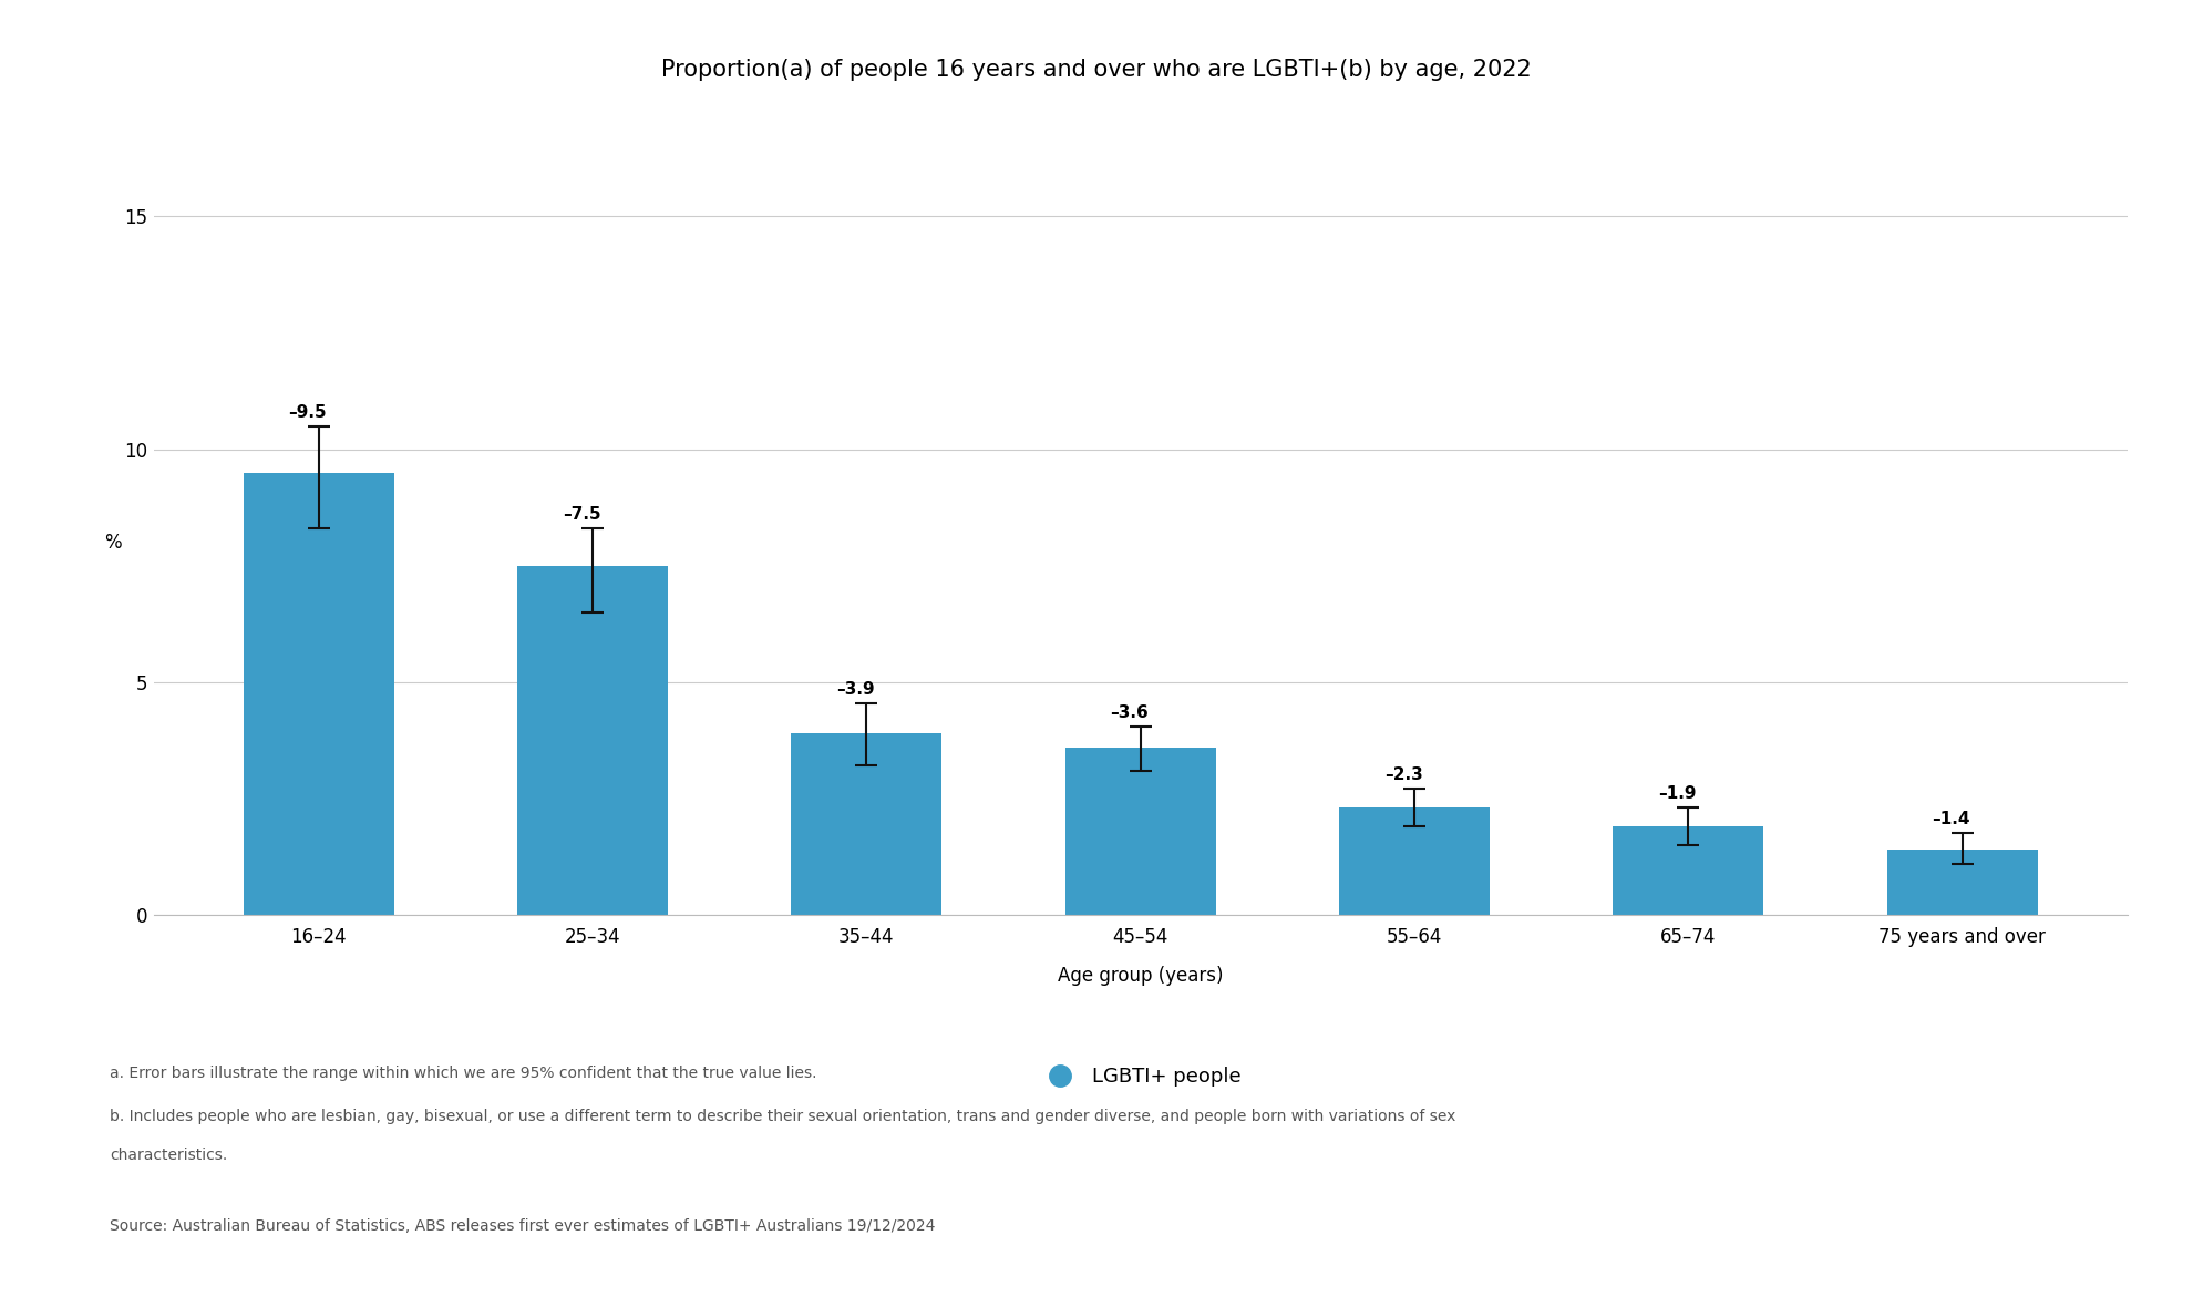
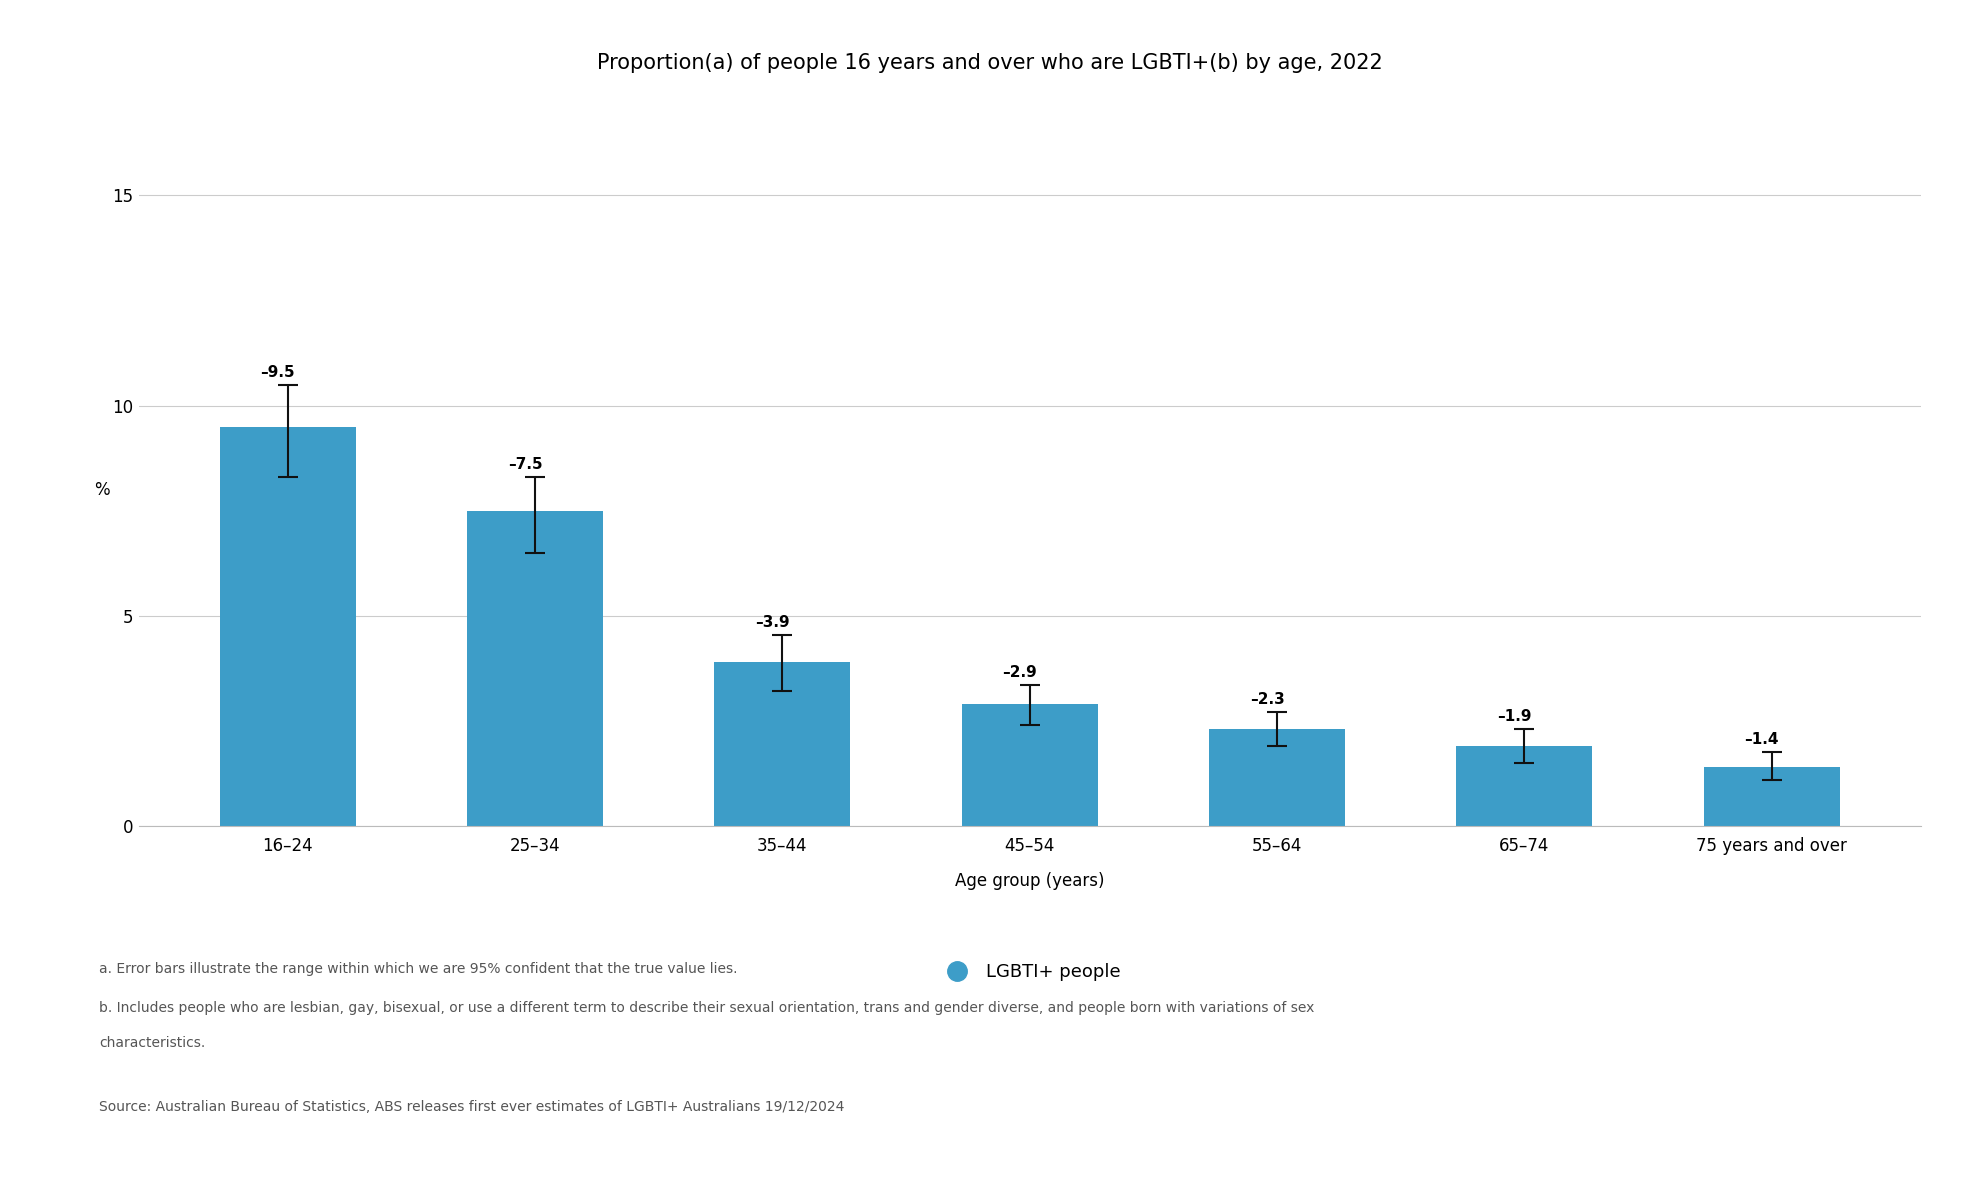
45–54: –3.6 -> –2.9
